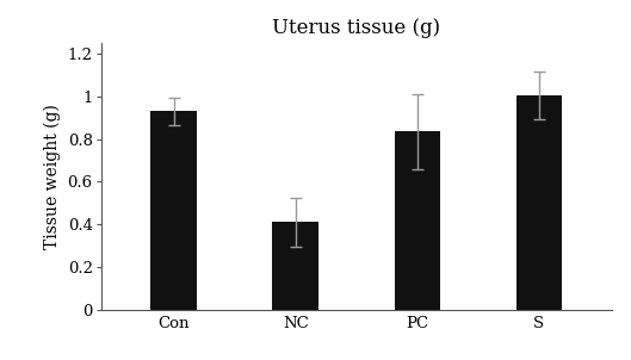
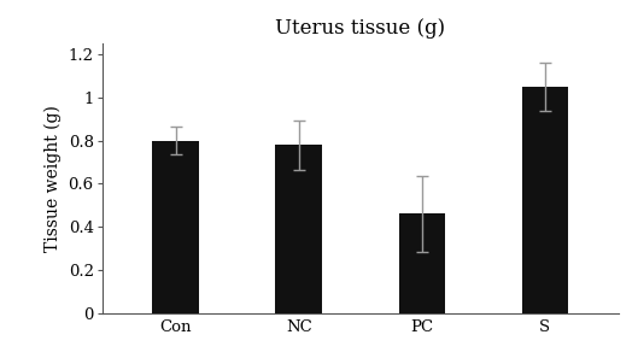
Con: 0.93 -> 0.80
NC: 0.41 -> 0.78
PC: 0.83 -> 0.46
S: 1.00 -> 1.05
